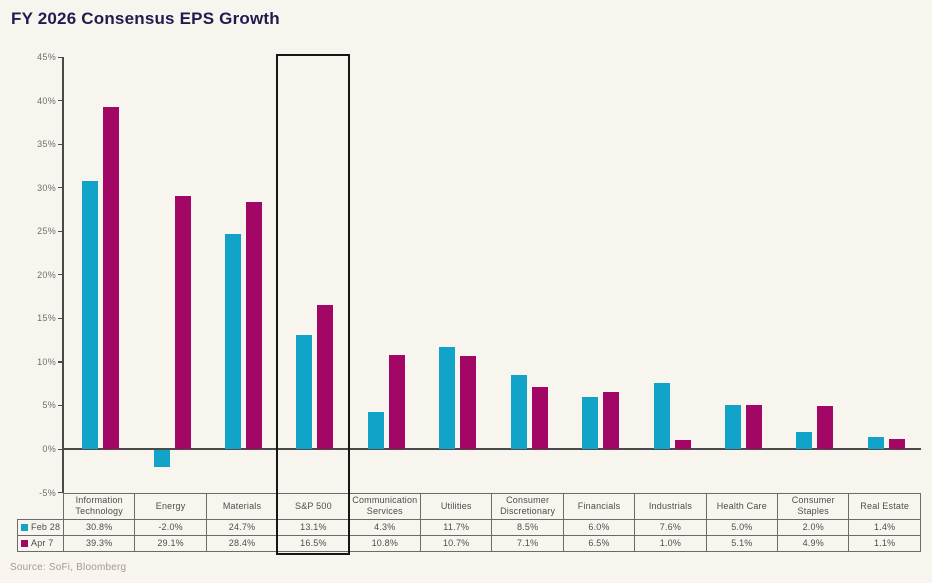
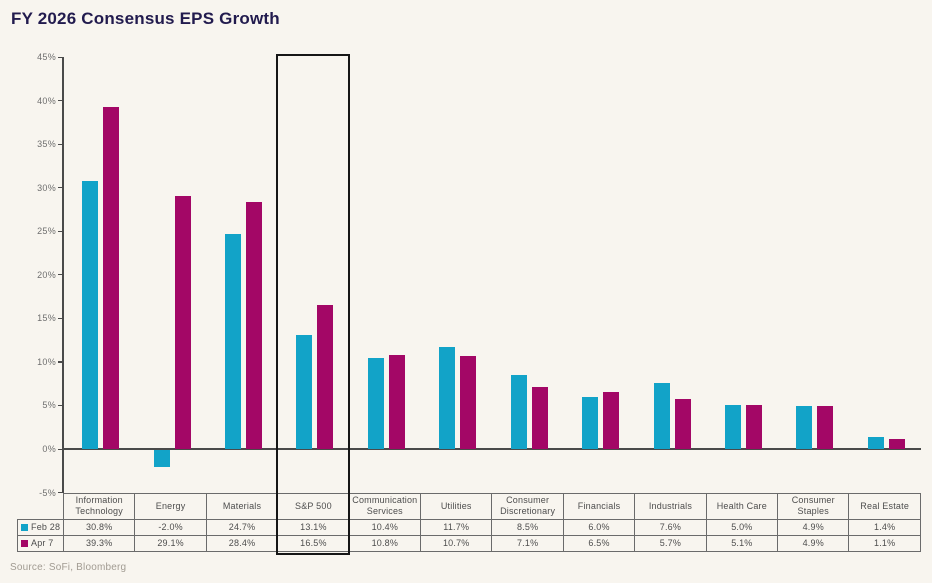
Feb 28/Communication Services: 4.3% -> 10.4%
Apr 7/Industrials: 1.0% -> 5.7%
Feb 28/Consumer Staples: 2.0% -> 4.9%
